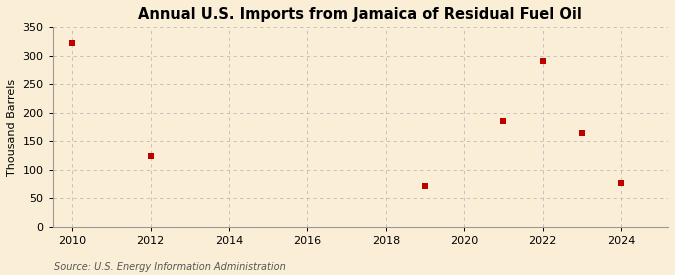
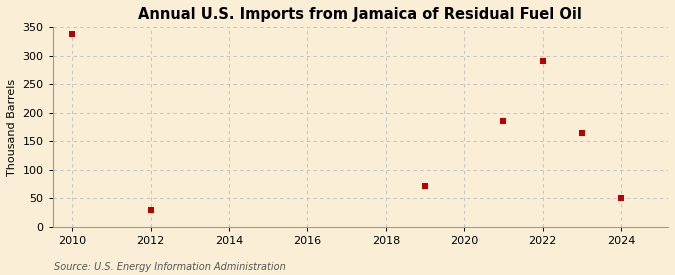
2010: 322 -> 338
2012: 124 -> 30
2024: 78 -> 51
